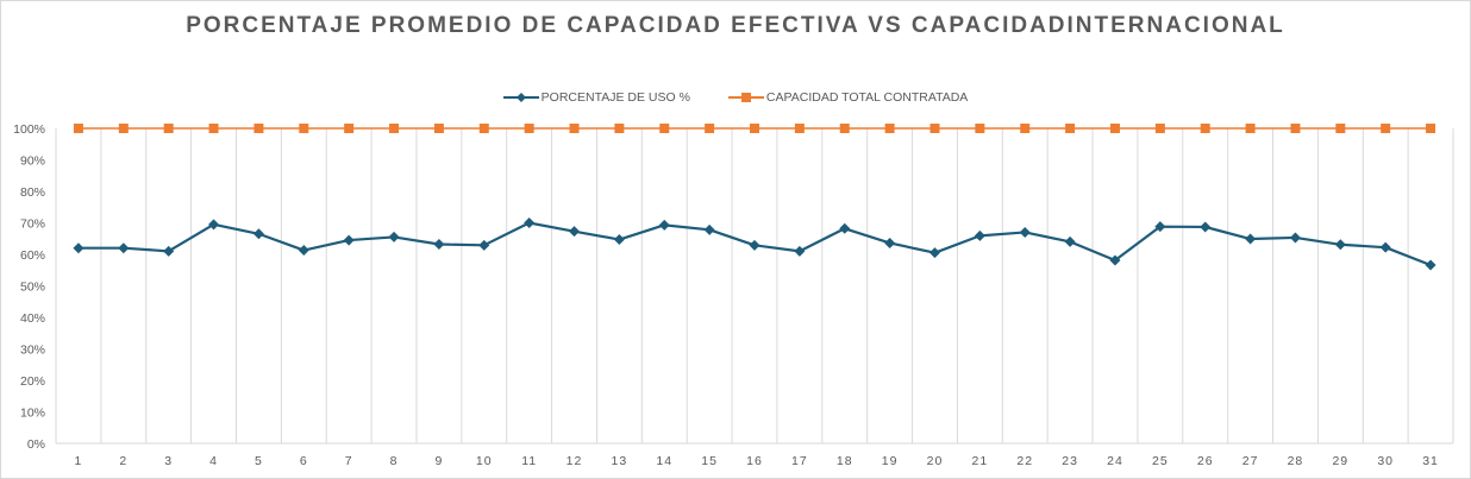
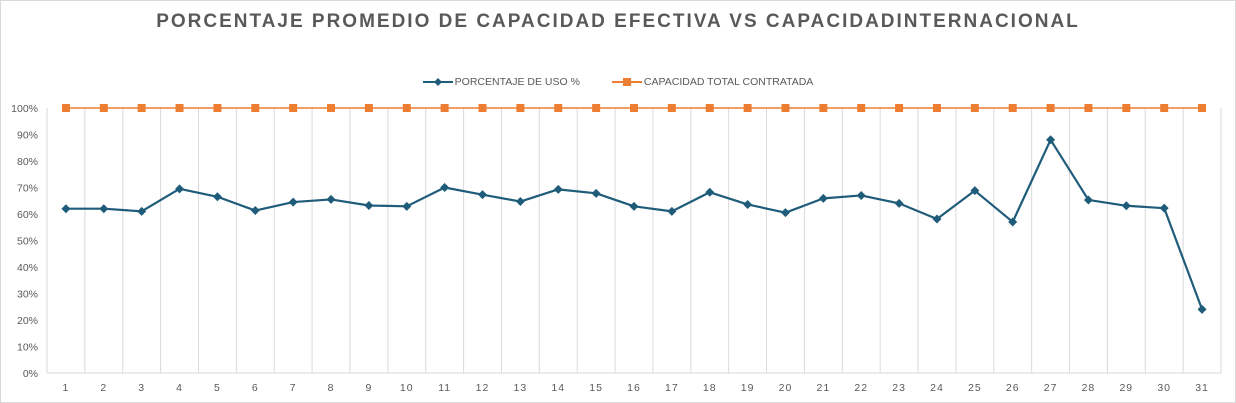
PORCENTAJE DE USO %/26: 69% -> 57%
PORCENTAJE DE USO %/27: 65% -> 88%
PORCENTAJE DE USO %/31: 57% -> 24%
